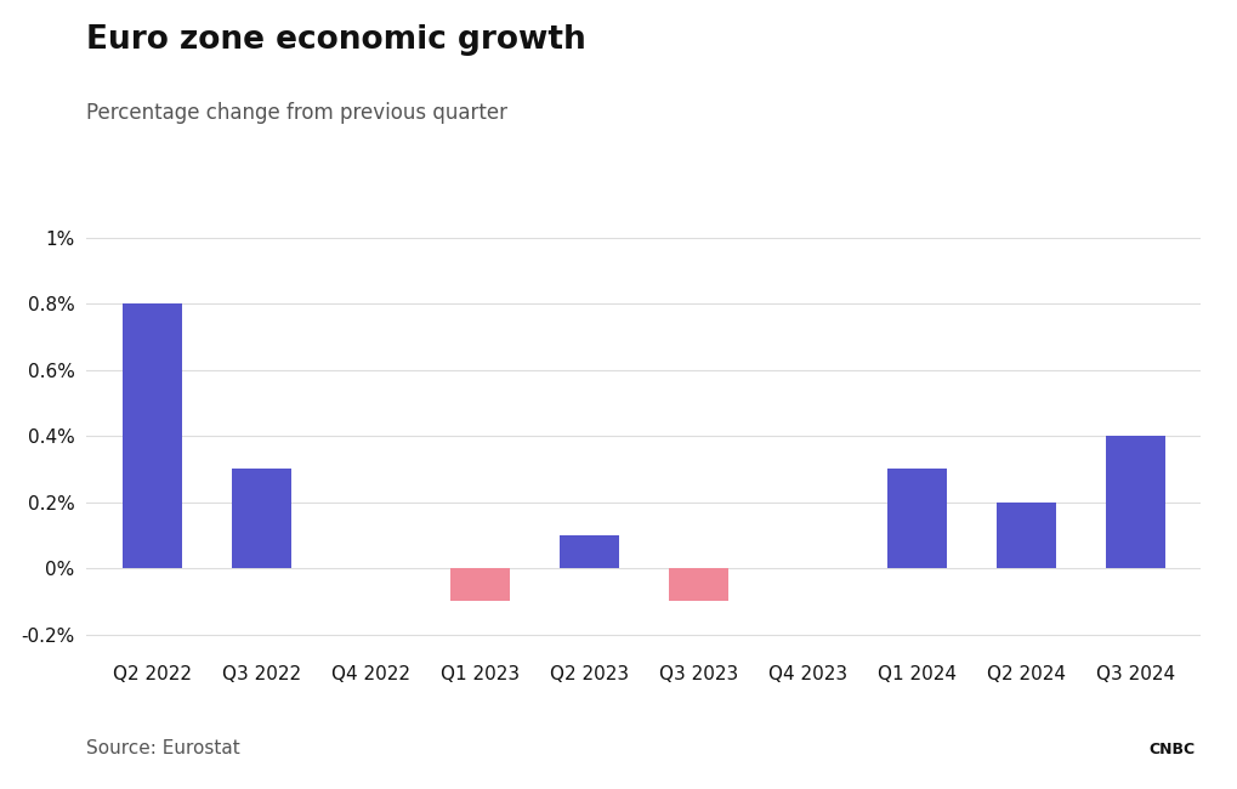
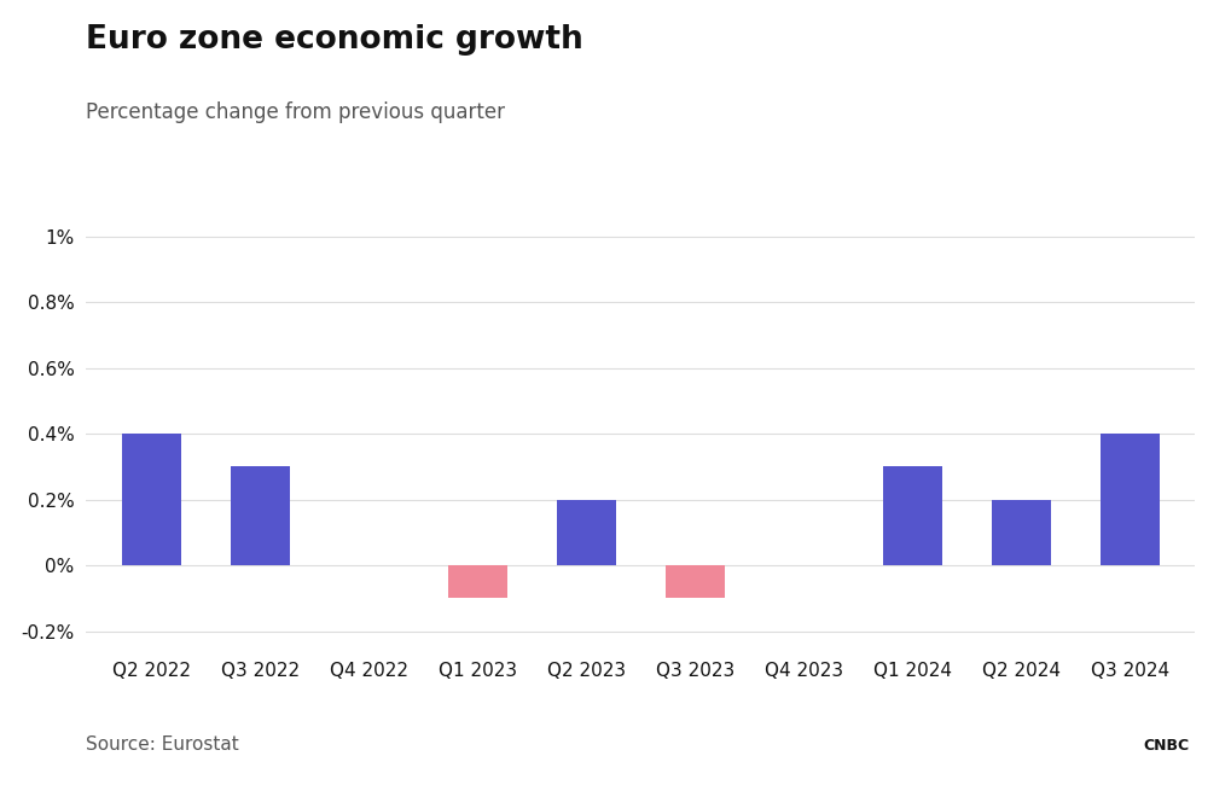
Q2 2022: 0.8% -> 0.4%
Q2 2023: 0.1% -> 0.2%
